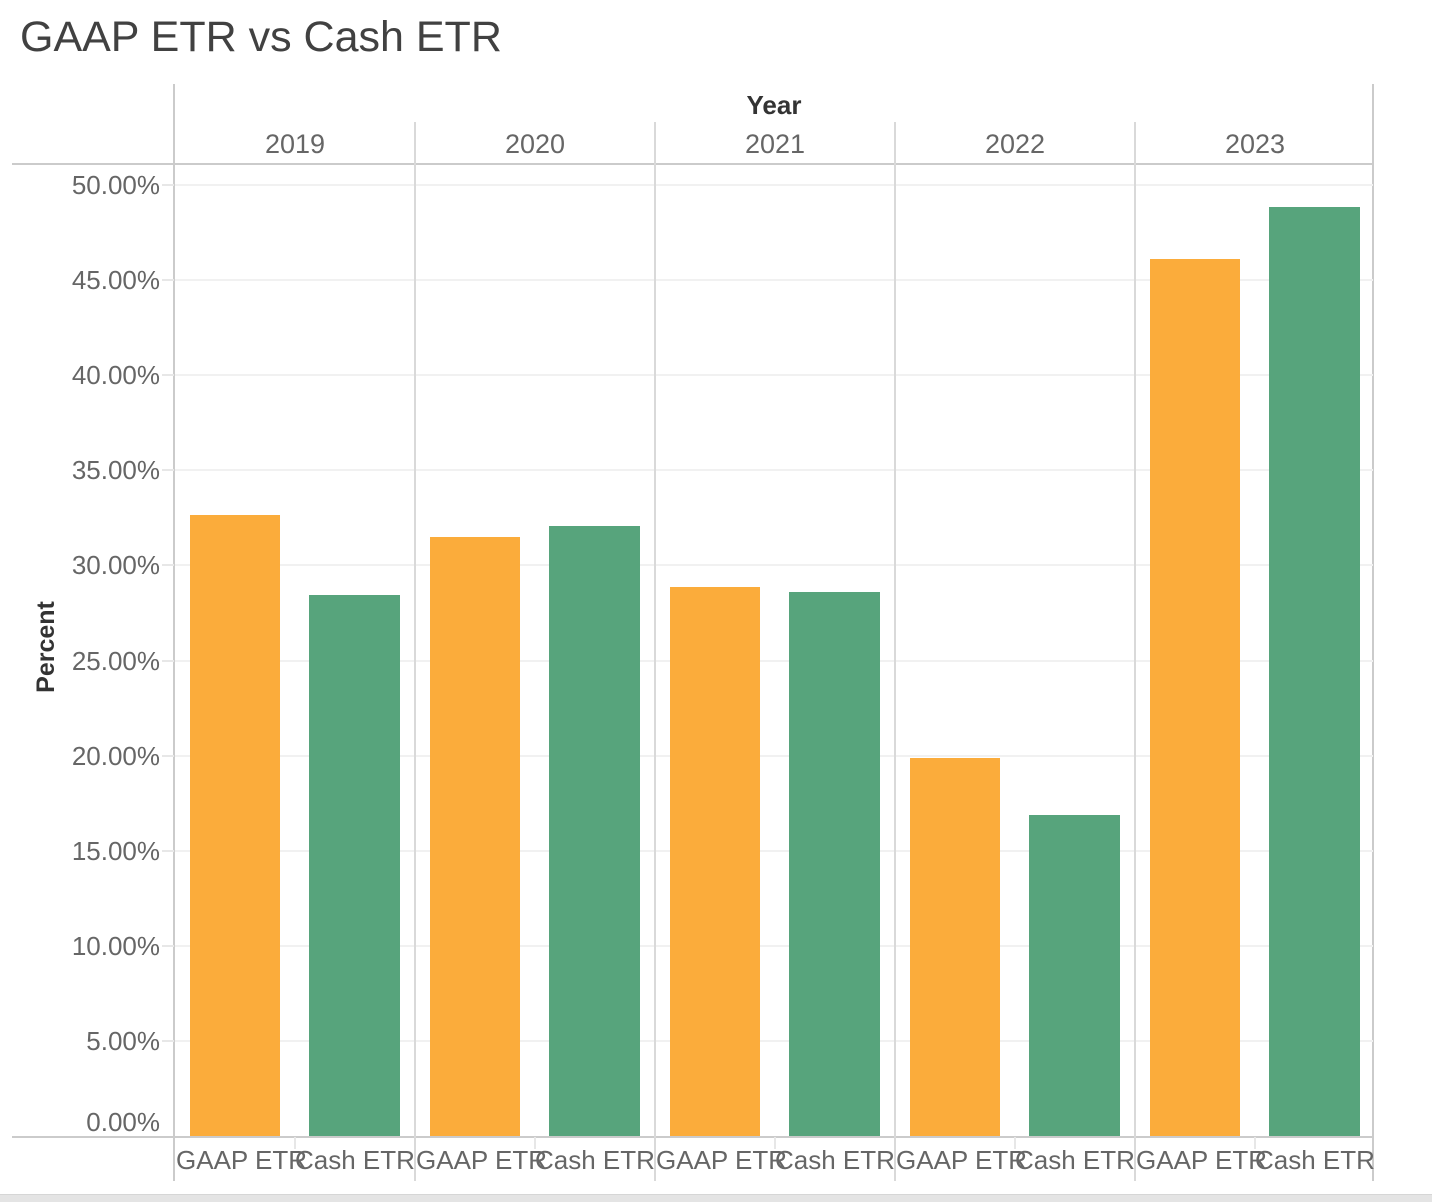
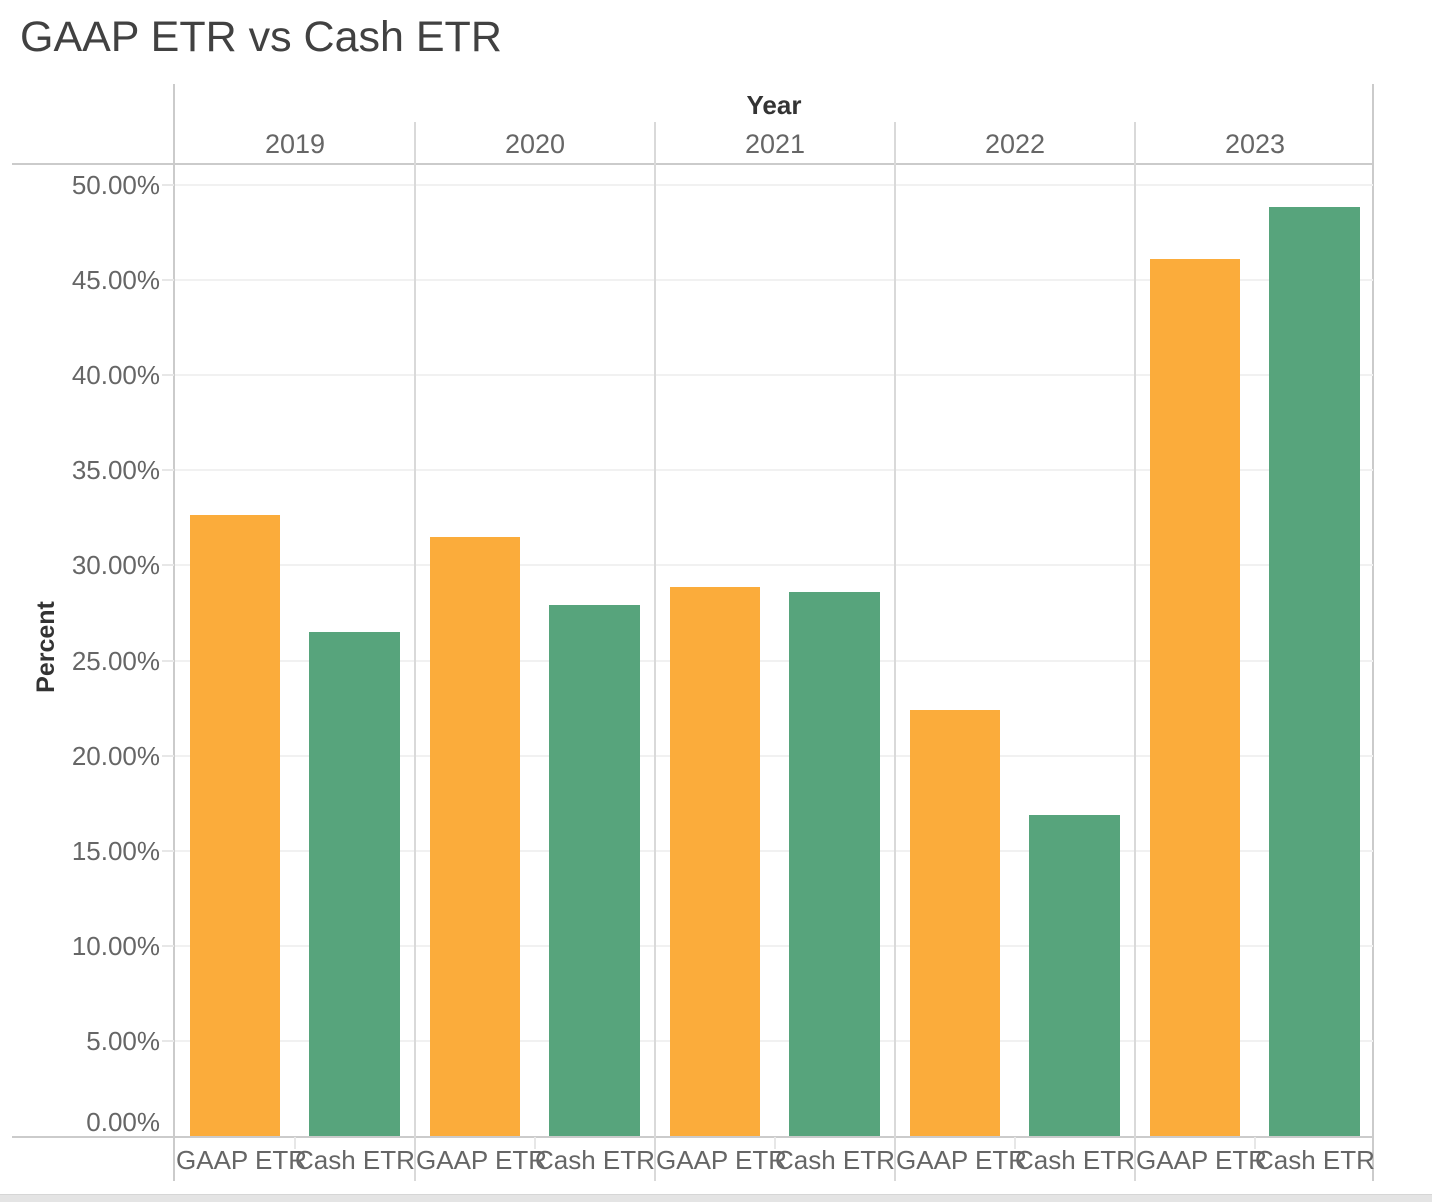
Cash ETR/2019: 28.4% -> 26.5%
Cash ETR/2020: 32.0% -> 27.9%
GAAP ETR/2022: 19.9% -> 22.4%
